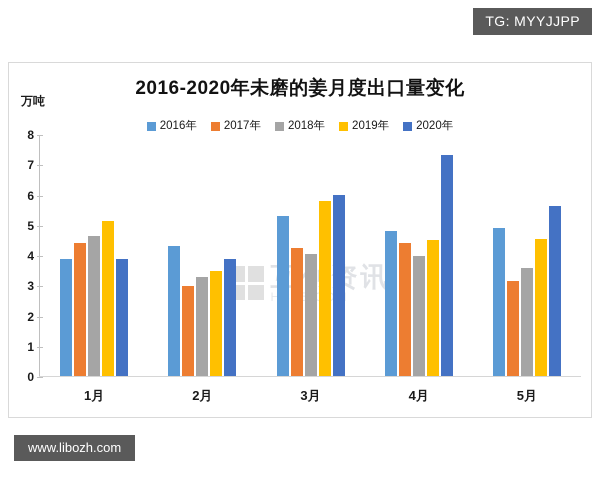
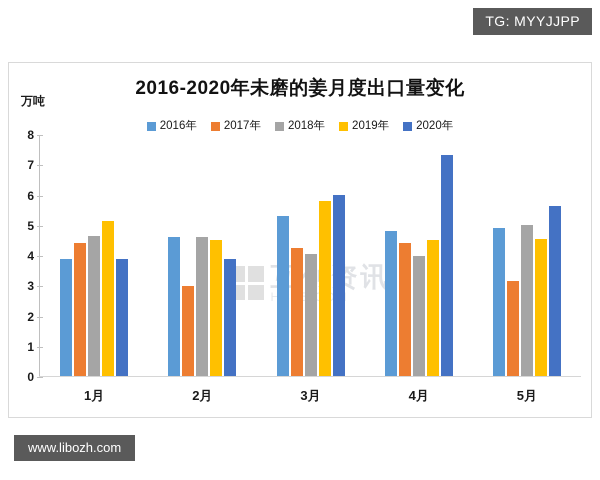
2016年/2月: 4.3 -> 4.6
2018年/2月: 3.3 -> 4.6
2019年/2月: 3.5 -> 4.5
2018年/5月: 3.6 -> 5.0
